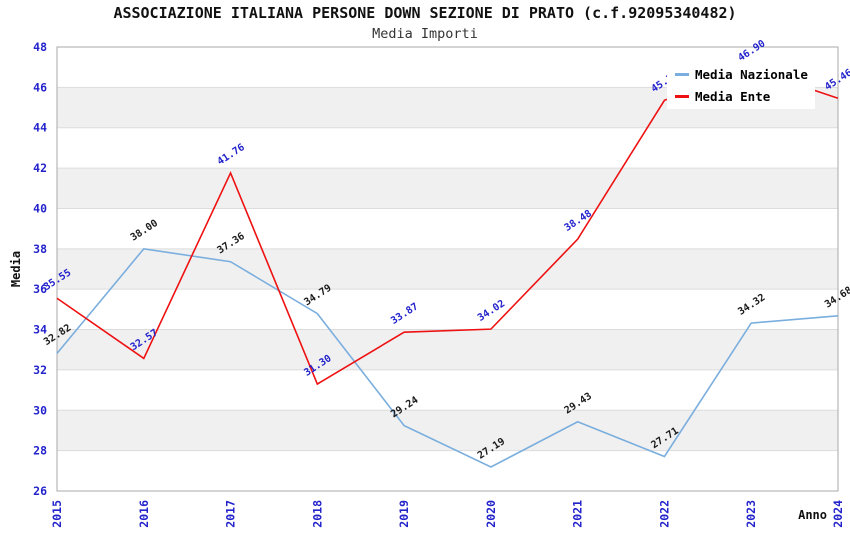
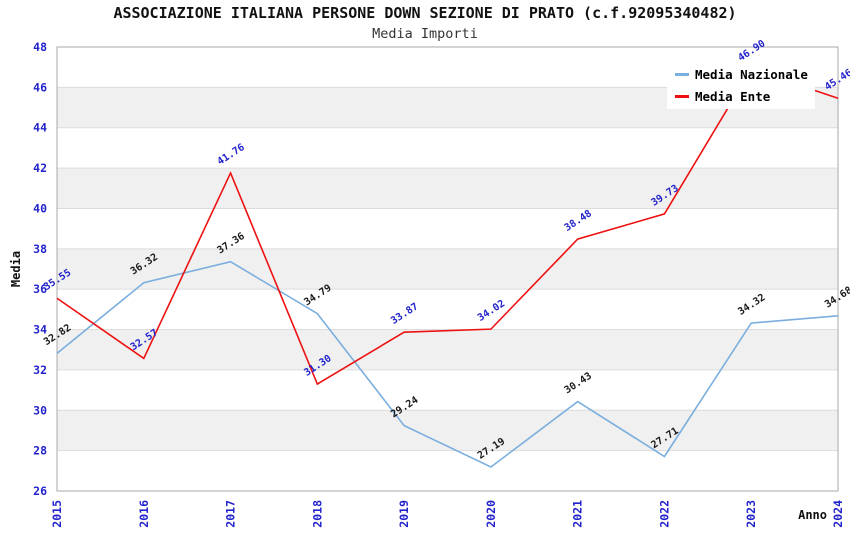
Media Nazionale/2016: 38.00 -> 36.32
Media Nazionale/2021: 29.43 -> 30.43
Media Ente/2022: 45.36 -> 39.73
